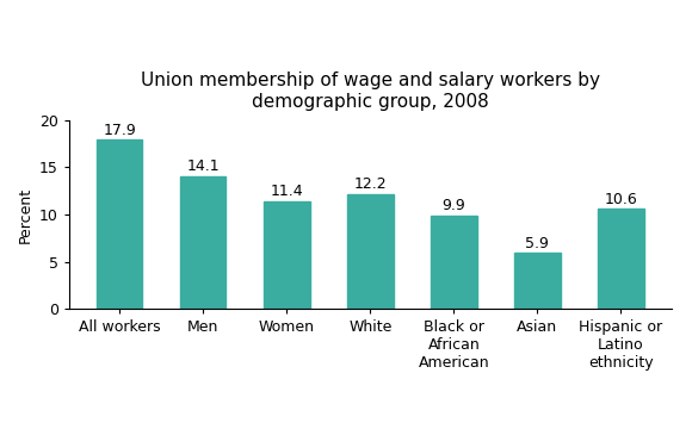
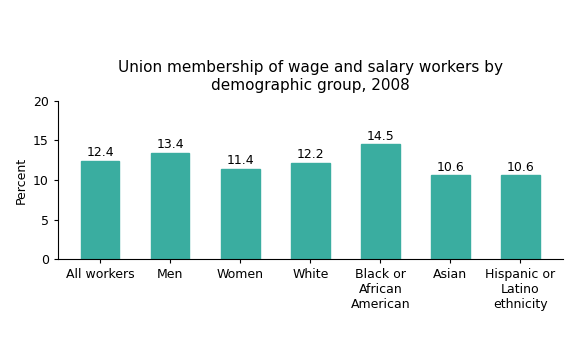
All workers: 17.9 -> 12.4
Men: 14.1 -> 13.4
Black or African American: 9.9 -> 14.5
Asian: 5.9 -> 10.6
